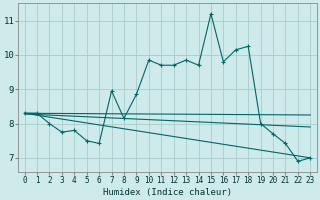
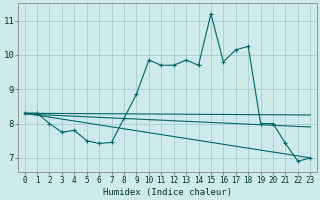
7: 8.95 -> 7.45
20: 7.70 -> 8.00
